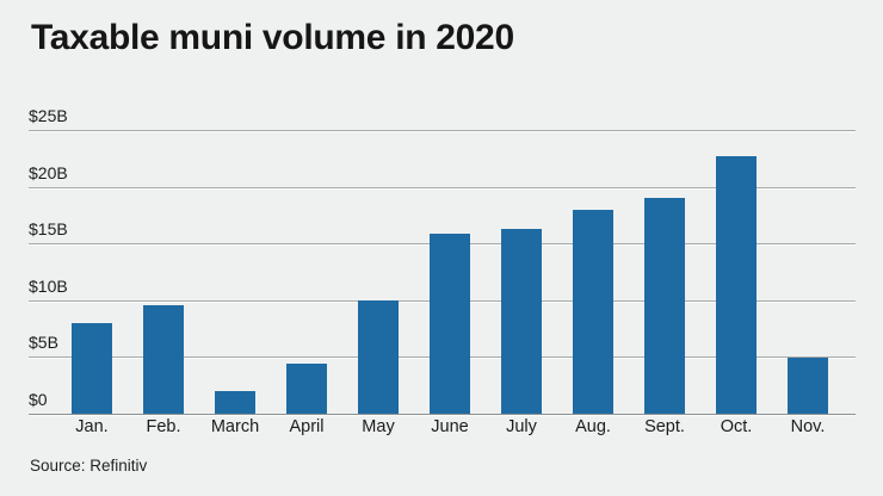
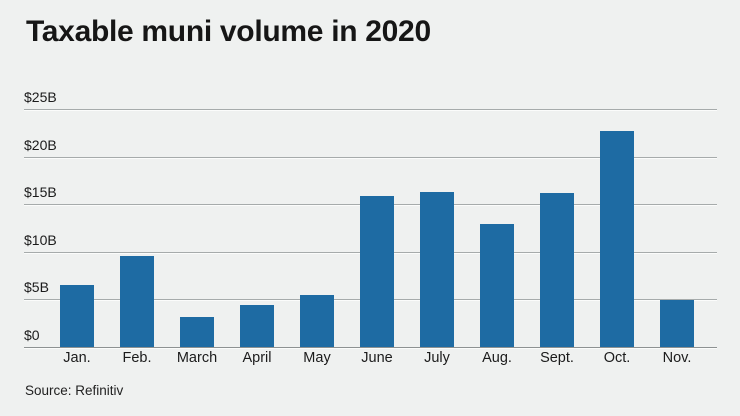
Jan.: $8B -> $6B
March: $2B -> $3B
May: $10B -> $6B
Aug.: $18B -> $13B
Sept.: $19B -> $16B
